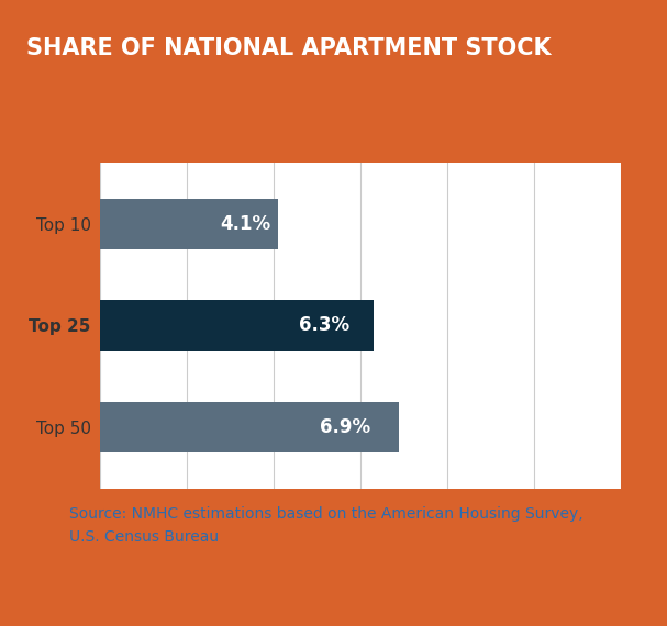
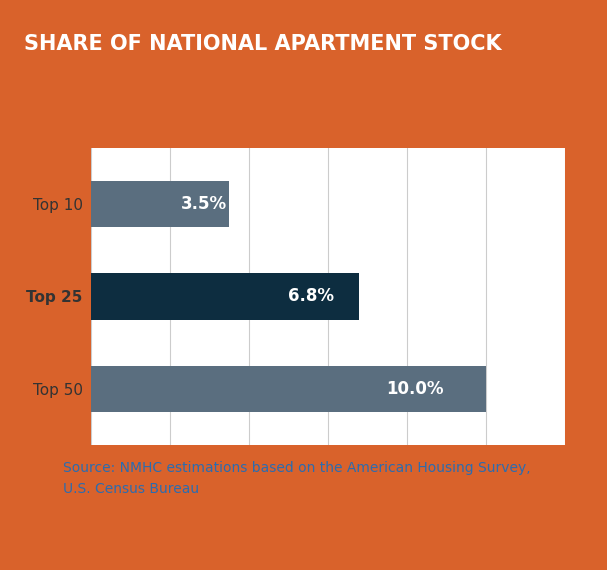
Top 10: 4.1% -> 3.5%
Top 25: 6.3% -> 6.8%
Top 50: 6.9% -> 10.0%
